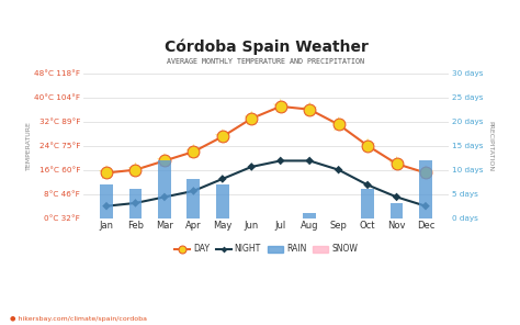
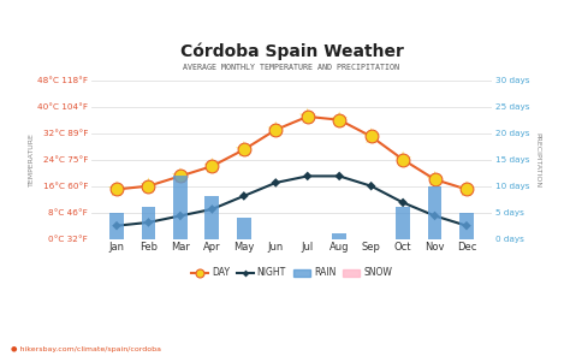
RAIN/Jan: 7 days -> 5 days
RAIN/May: 7 days -> 4 days
RAIN/Nov: 3 days -> 10 days
RAIN/Dec: 12 days -> 5 days
